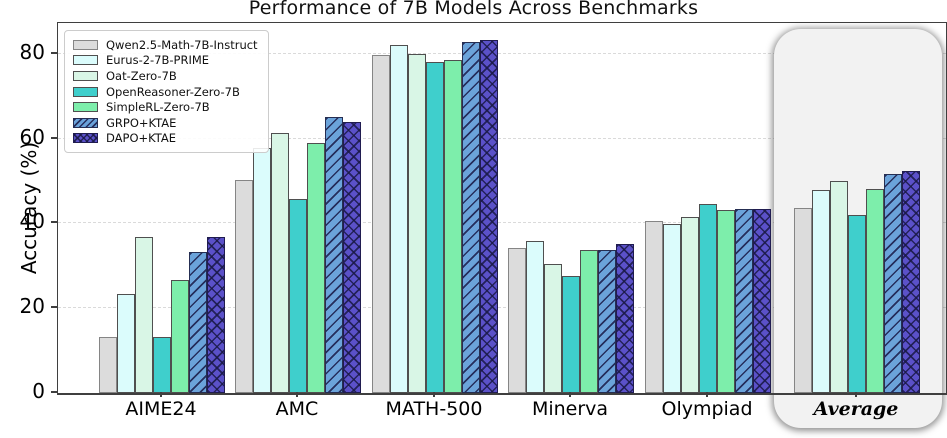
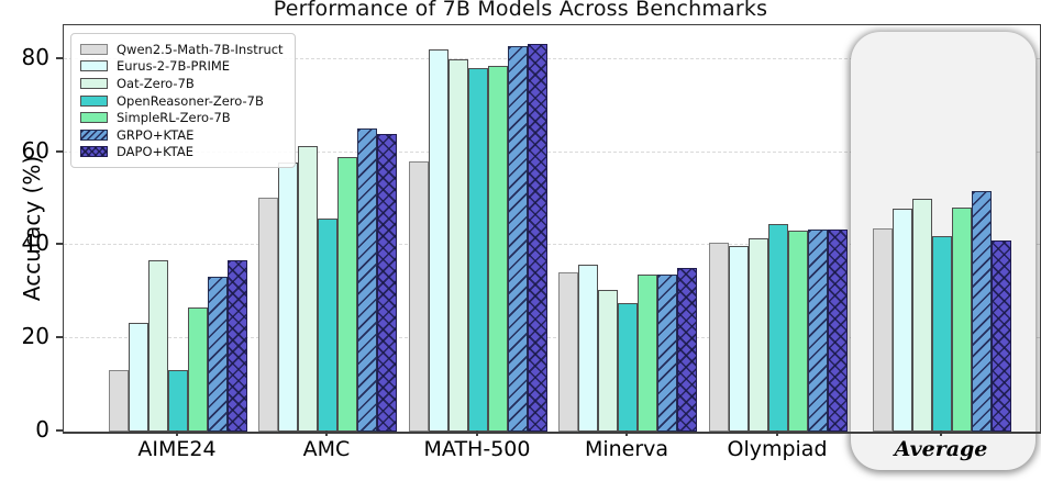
Qwen2.5-Math-7B-Instruct/MATH-500: 80 -> 58
DAPO+KTAE/Average: 52 -> 41
